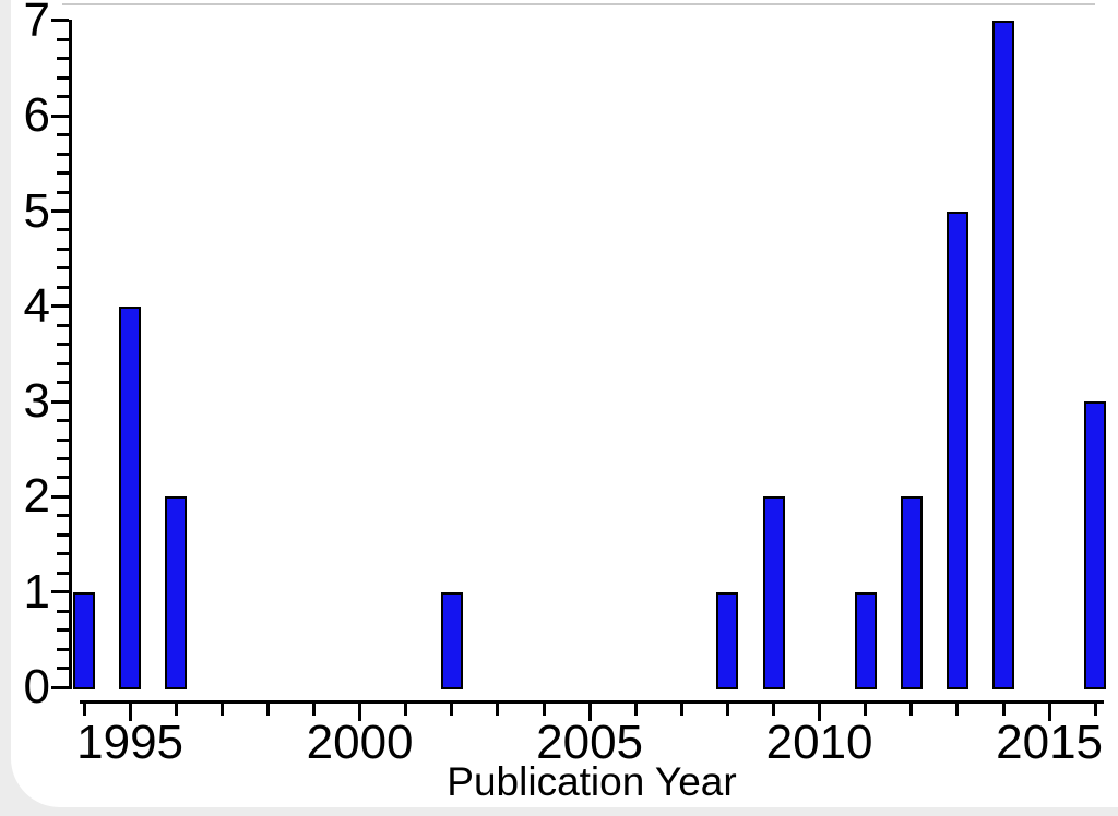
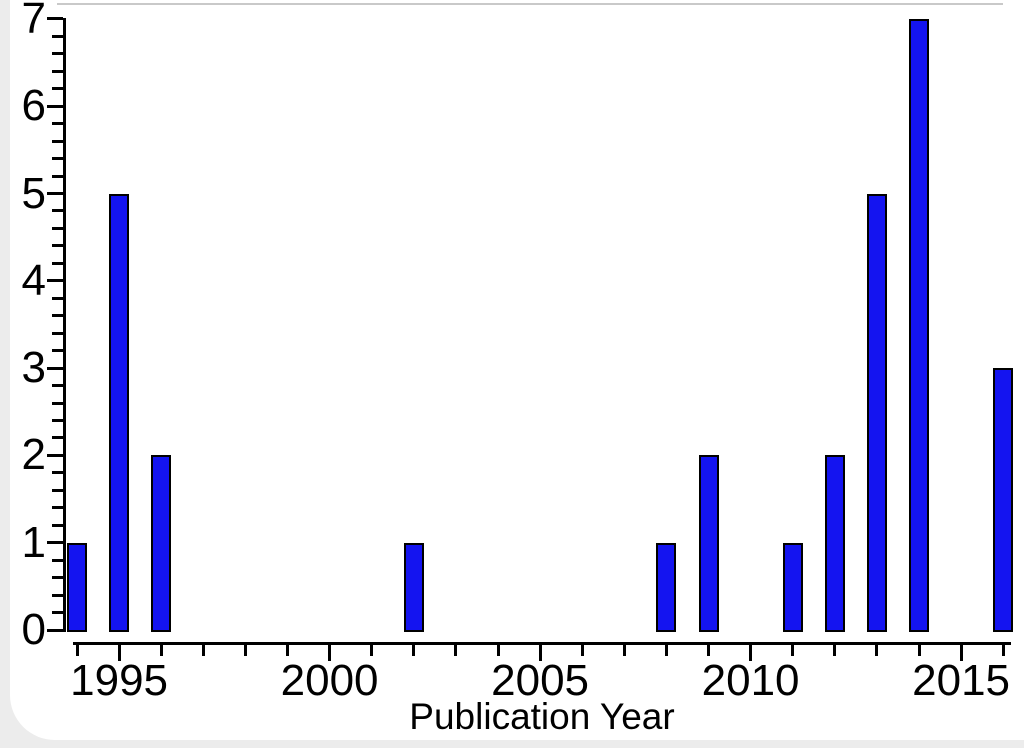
1995: 4 -> 5
